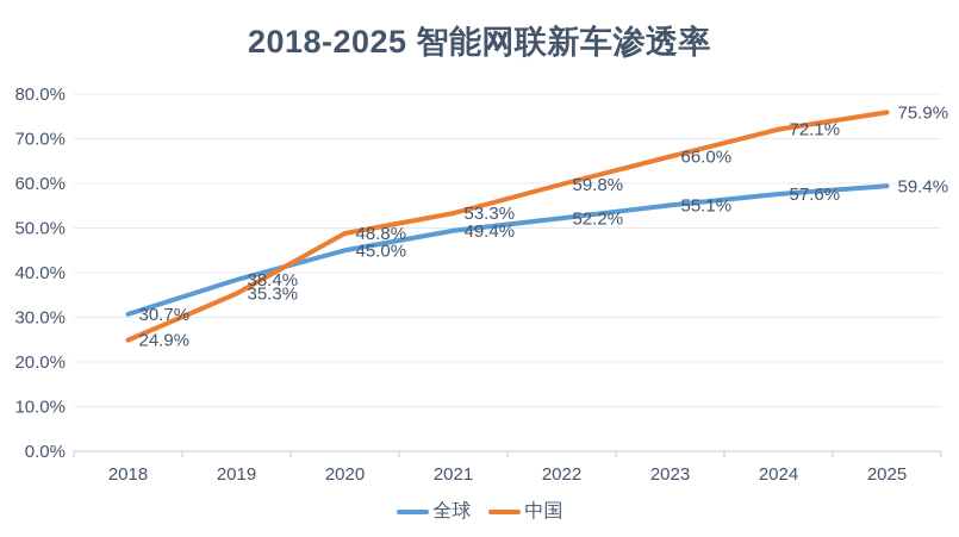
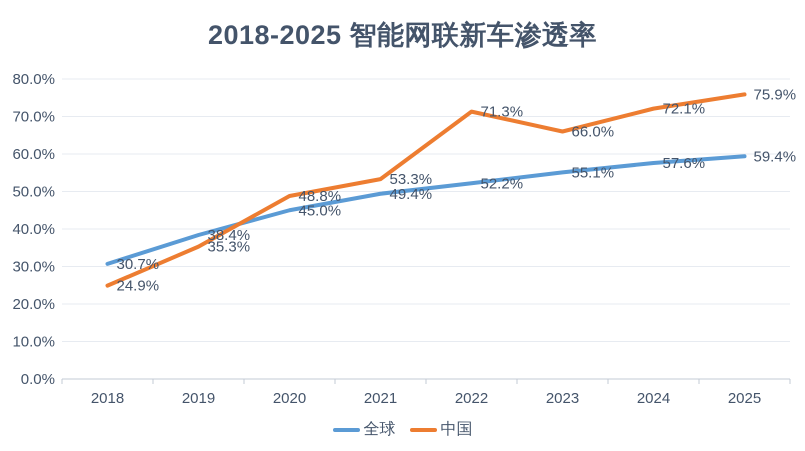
中国/2022: 59.8% -> 71.3%
